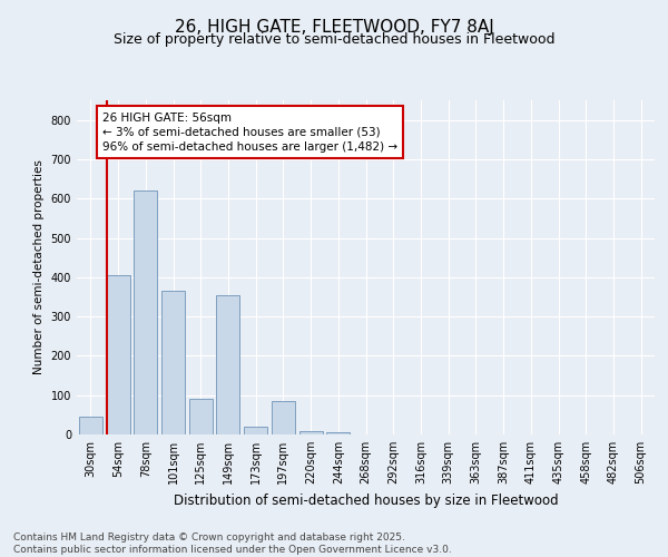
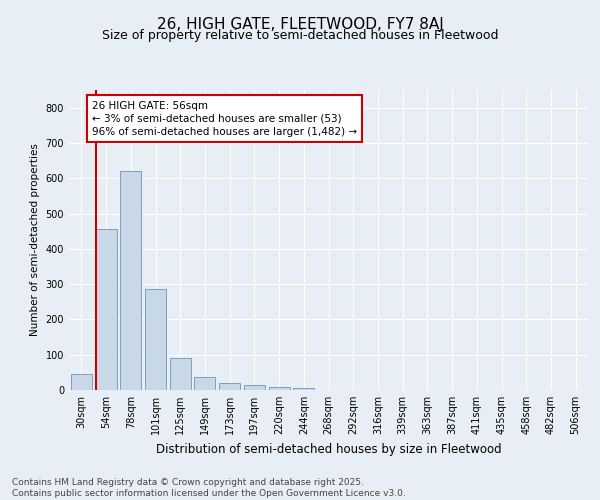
54sqm: 405 -> 455
101sqm: 365 -> 285
149sqm: 355 -> 38
197sqm: 85 -> 15
